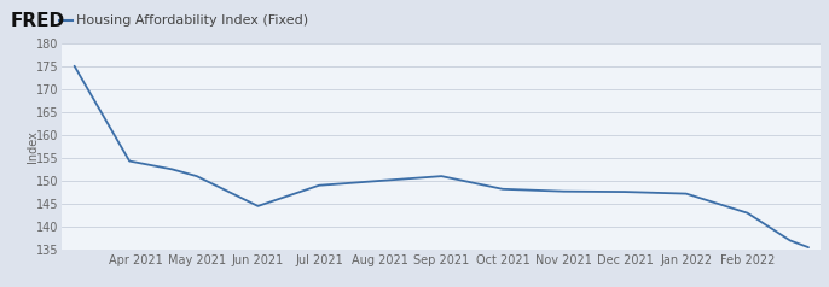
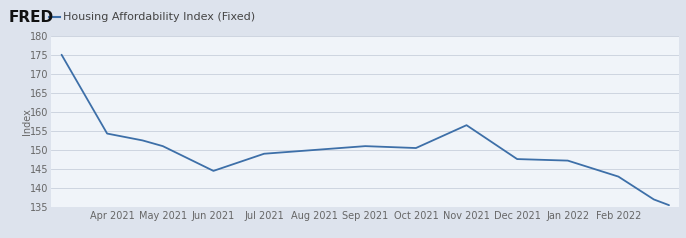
Oct 2021: 148.2 -> 150.5
Nov 2021: 147.7 -> 156.5
